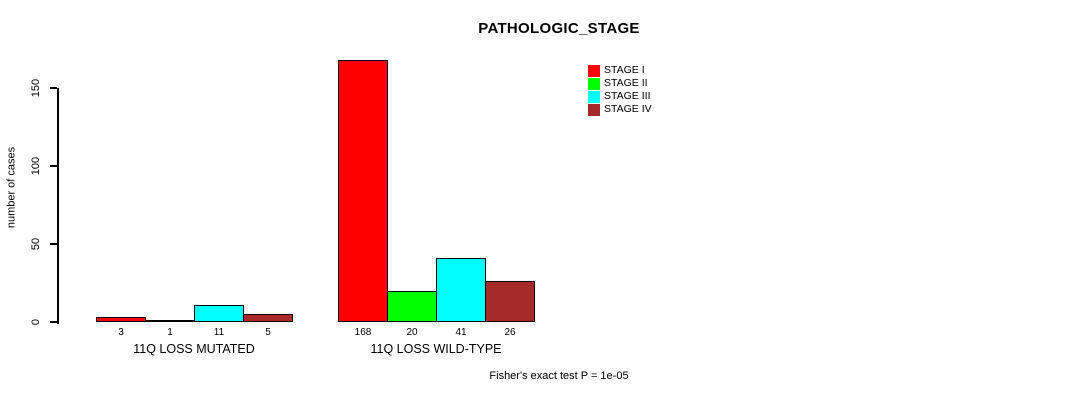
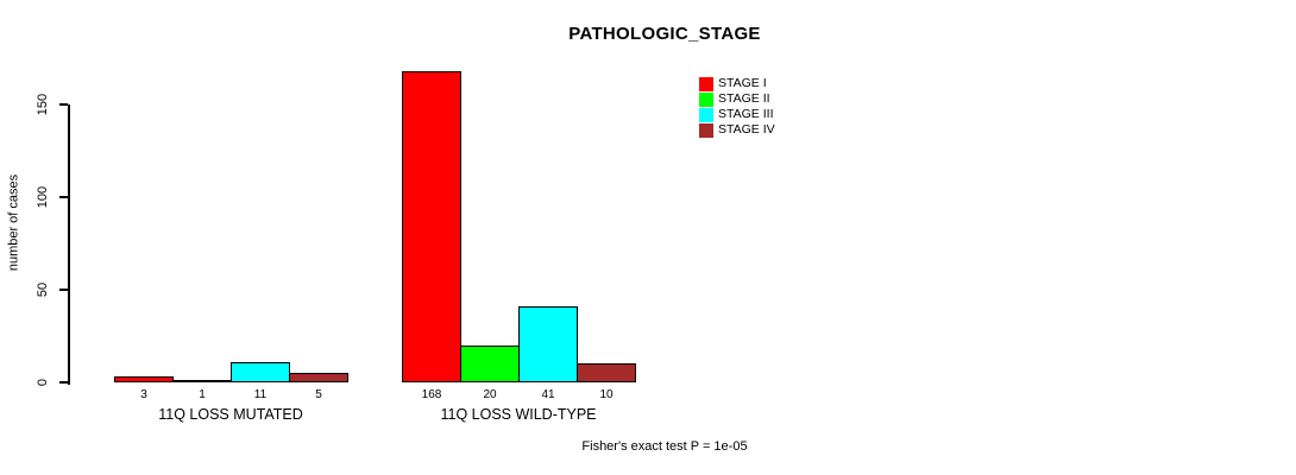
STAGE IV/11Q LOSS WILD-TYPE: 26 -> 10
